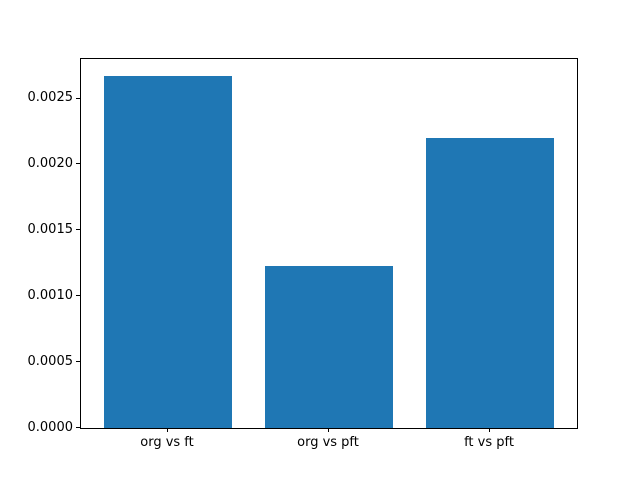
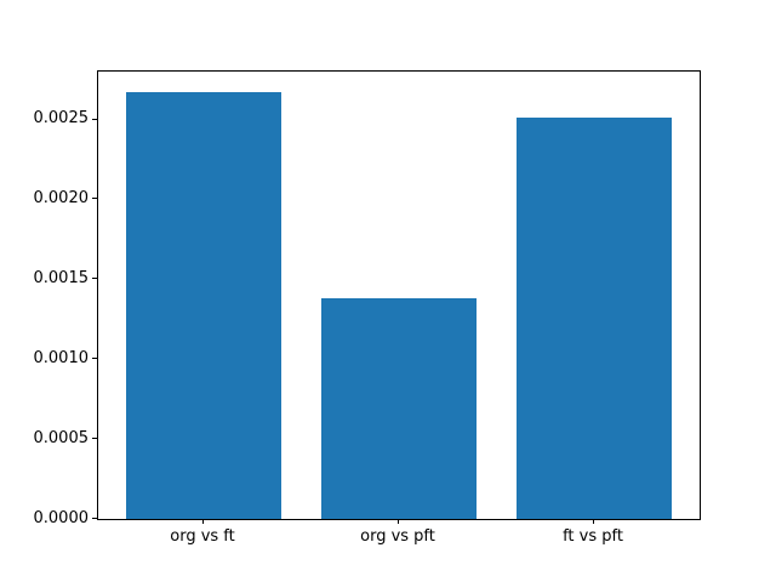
org vs pft: 0.00123 -> 0.00138
ft vs pft: 0.00220 -> 0.00251
